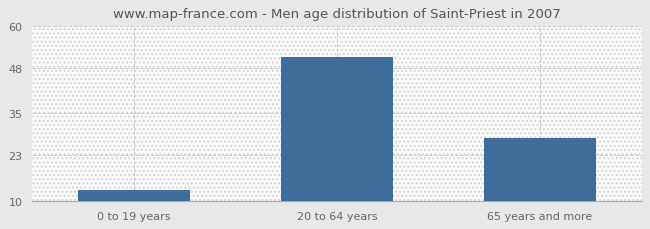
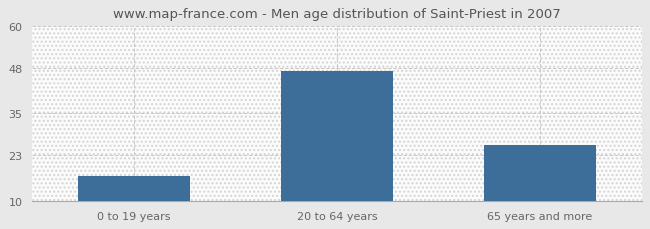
0 to 19 years: 13 -> 17
20 to 64 years: 51 -> 47
65 years and more: 28 -> 26
